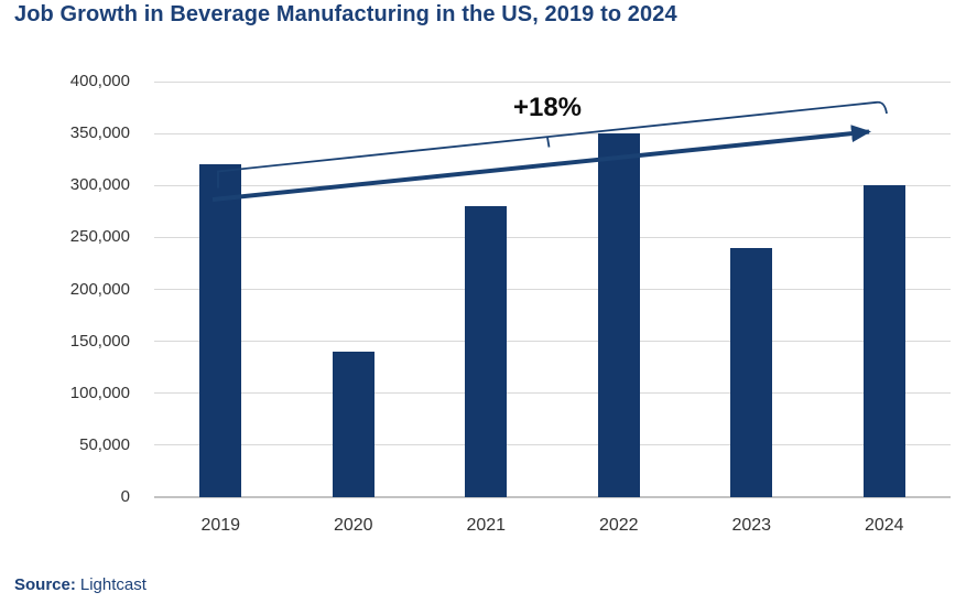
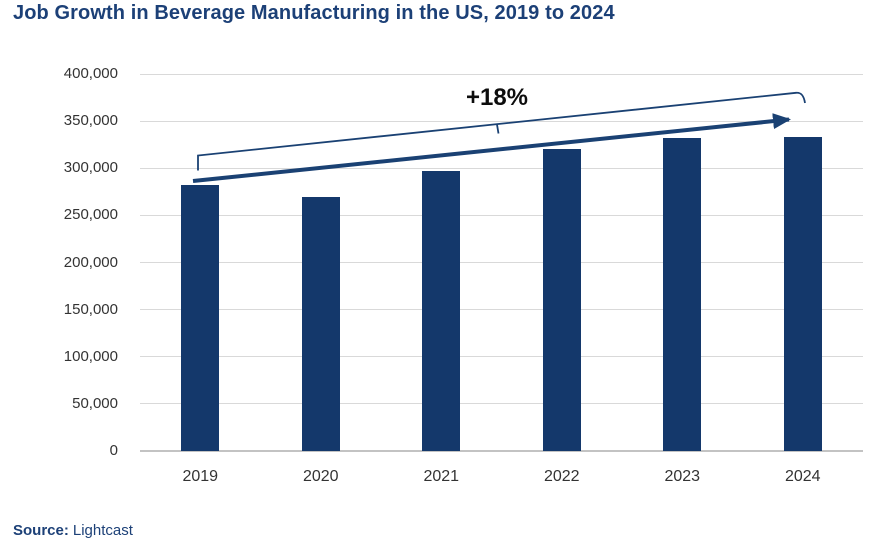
2019: 320000 -> 280000
2020: 140000 -> 270000
2021: 280000 -> 300000
2022: 350000 -> 320000
2023: 240000 -> 330000
2024: 300000 -> 330000
